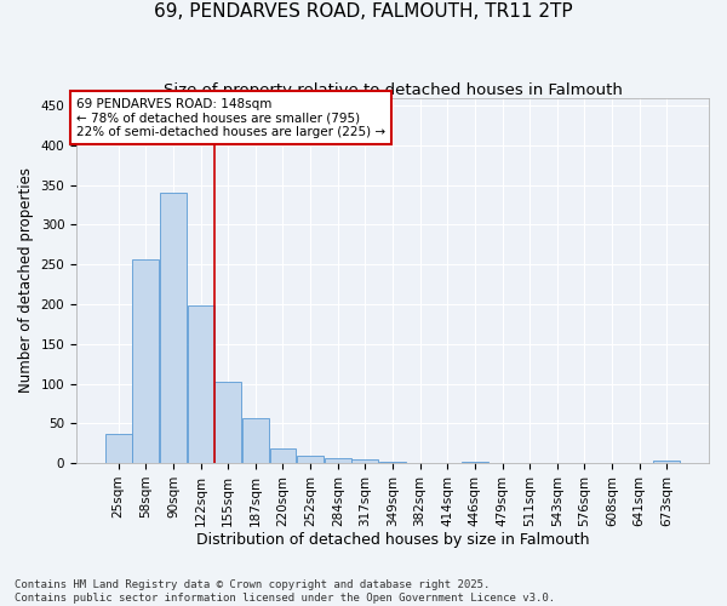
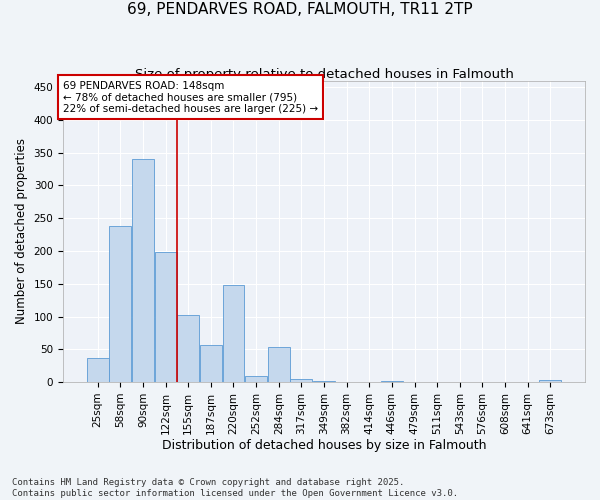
58sqm: 256 -> 238
220sqm: 19 -> 148
284sqm: 7 -> 54
